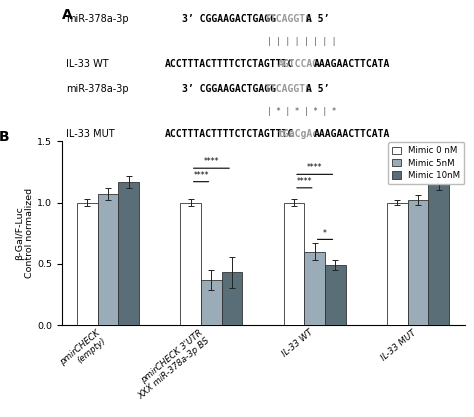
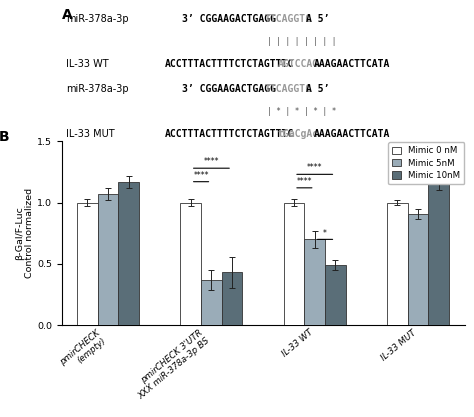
Mimic 5nM/IL-33 WT: 0.60 -> 0.70
Mimic 5nM/IL-33 MUT: 1.02 -> 0.91
